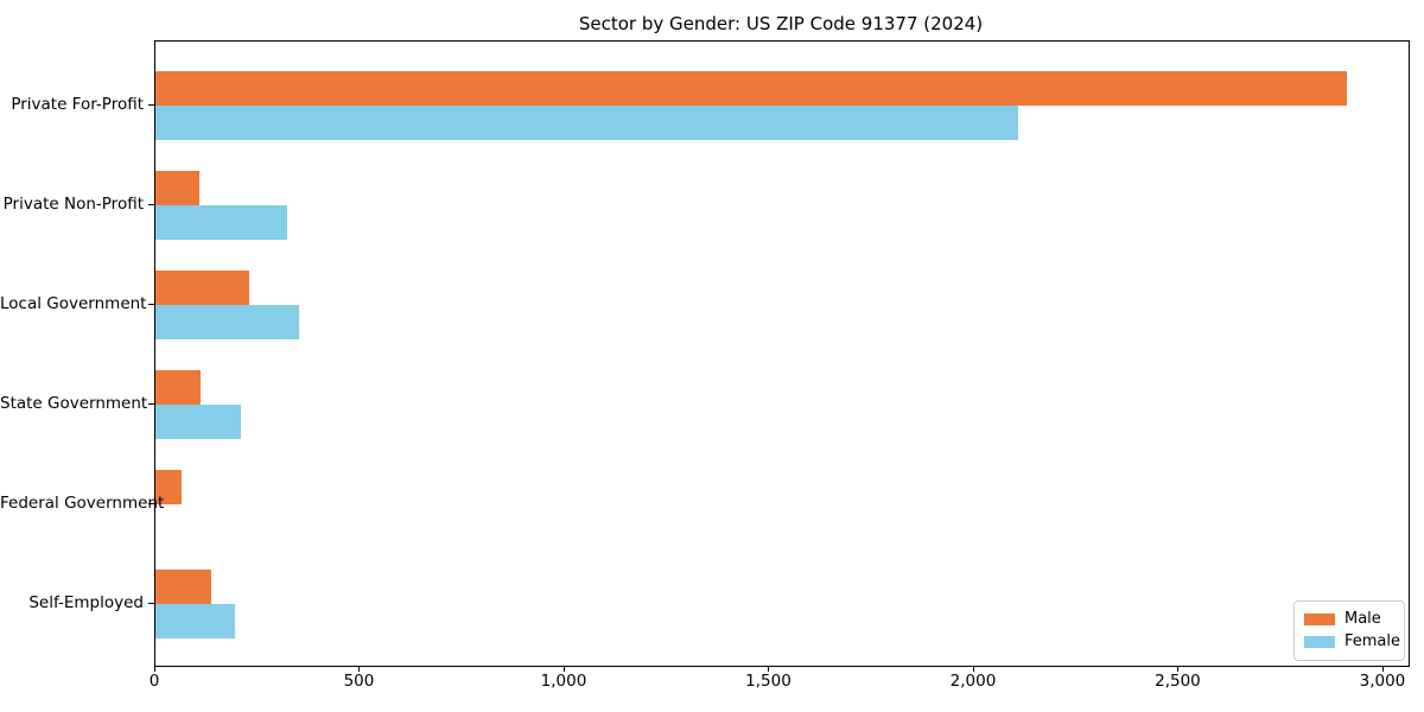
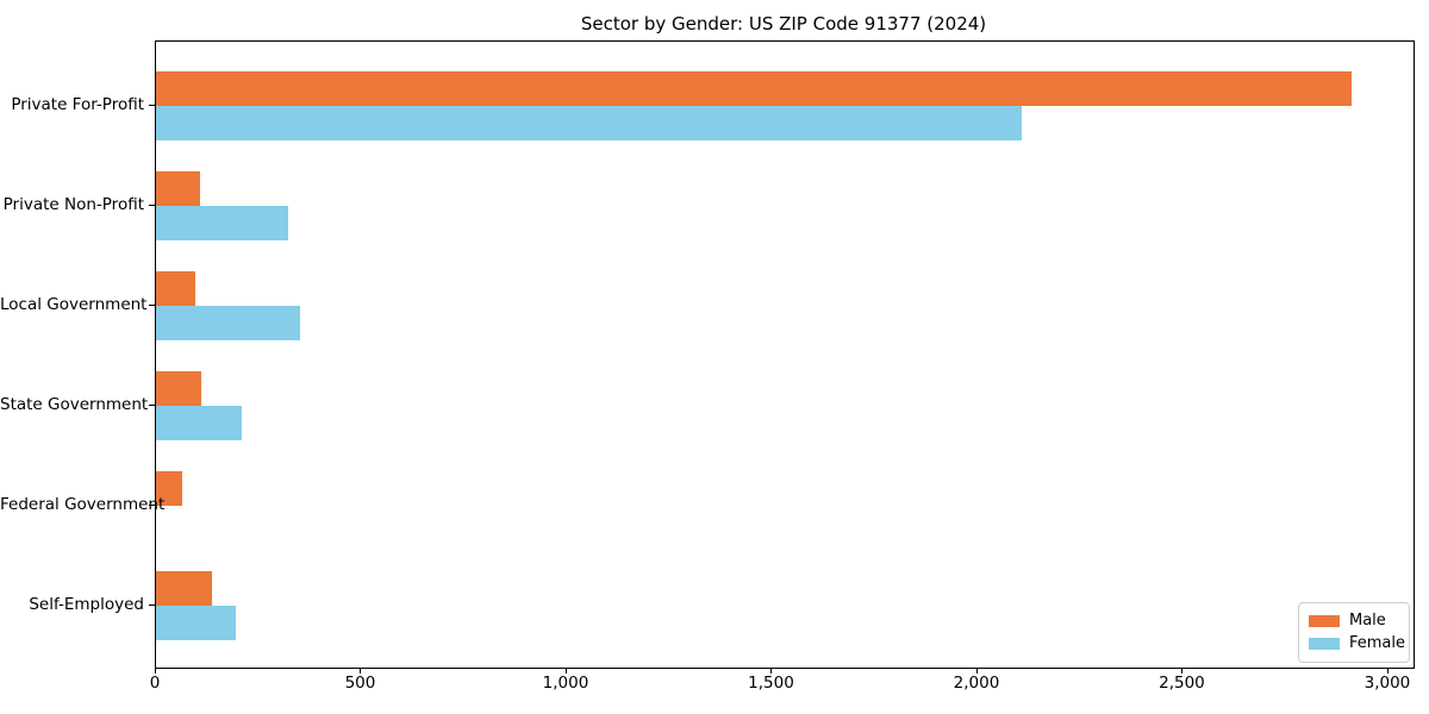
Male/Local Government: 230 -> 100
